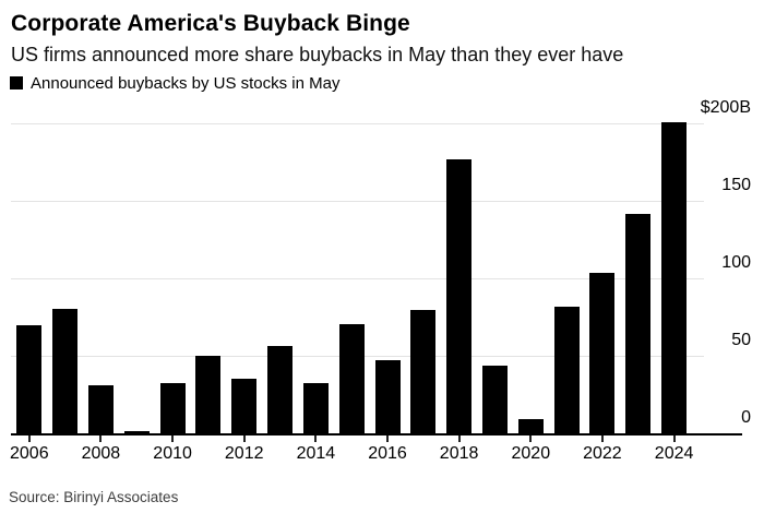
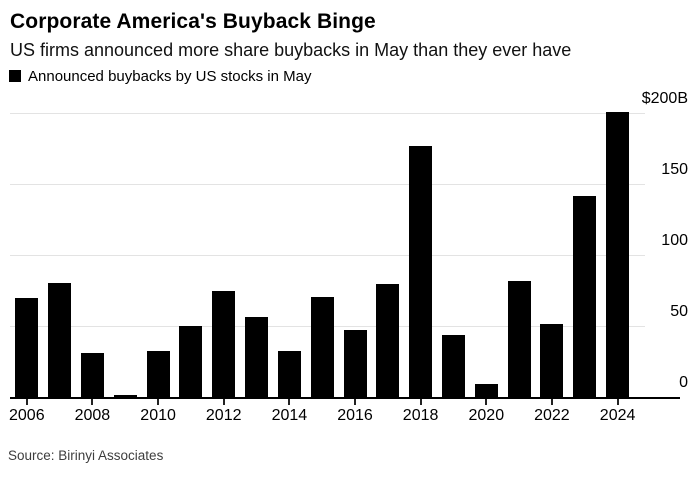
2012: $36B -> $75B
2022: $104B -> $52B
